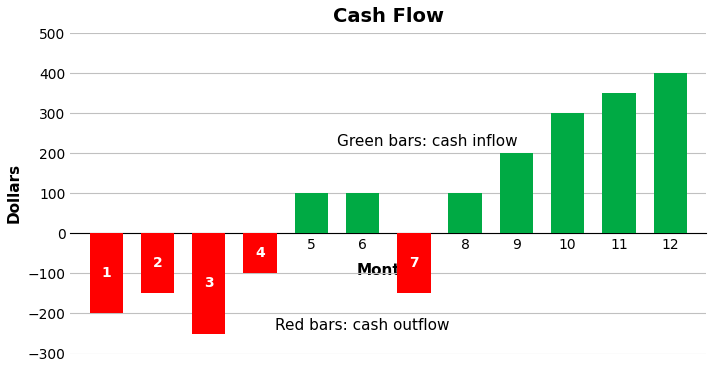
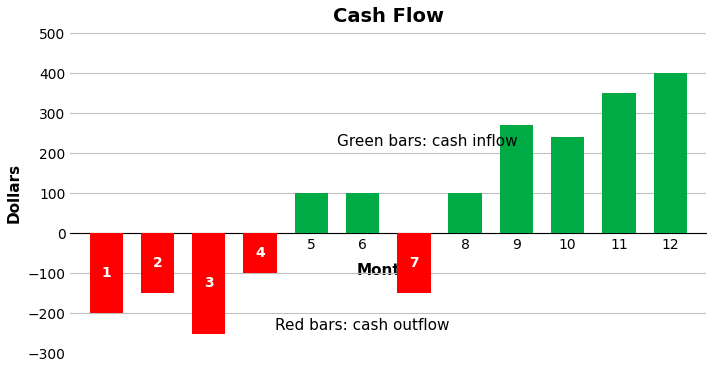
9: 200 -> 270
10: 300 -> 240
